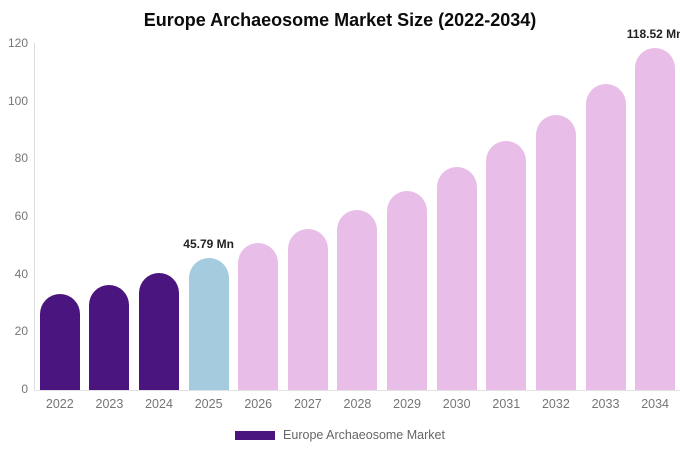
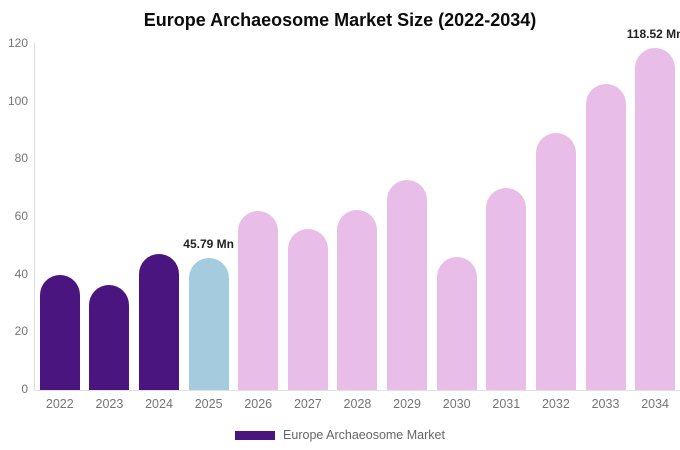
2022: 33 -> 40
2024: 41 -> 47
2026: 51 -> 62
2029: 69 -> 73
2030: 77 -> 46
2031: 86 -> 70
2032: 95 -> 89
